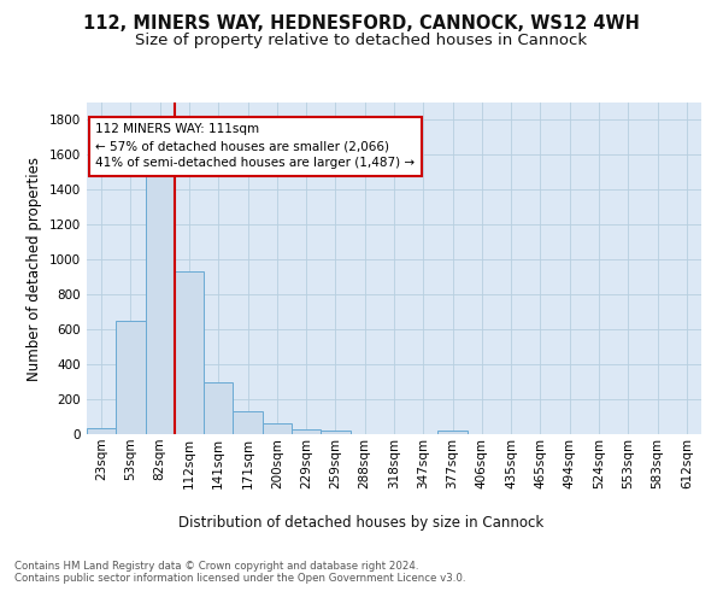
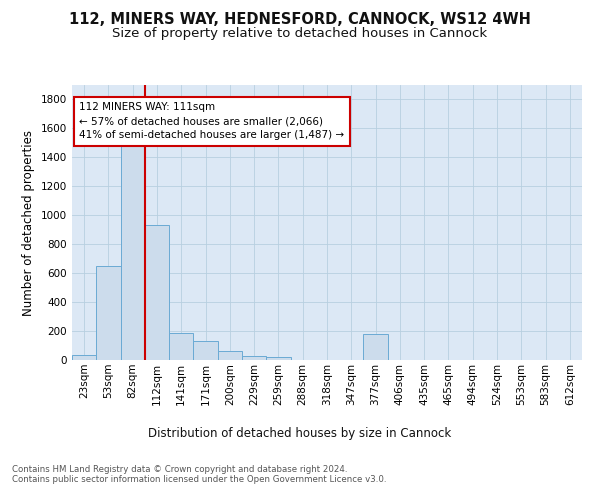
141sqm: 300 -> 190
377sqm: 20 -> 180
